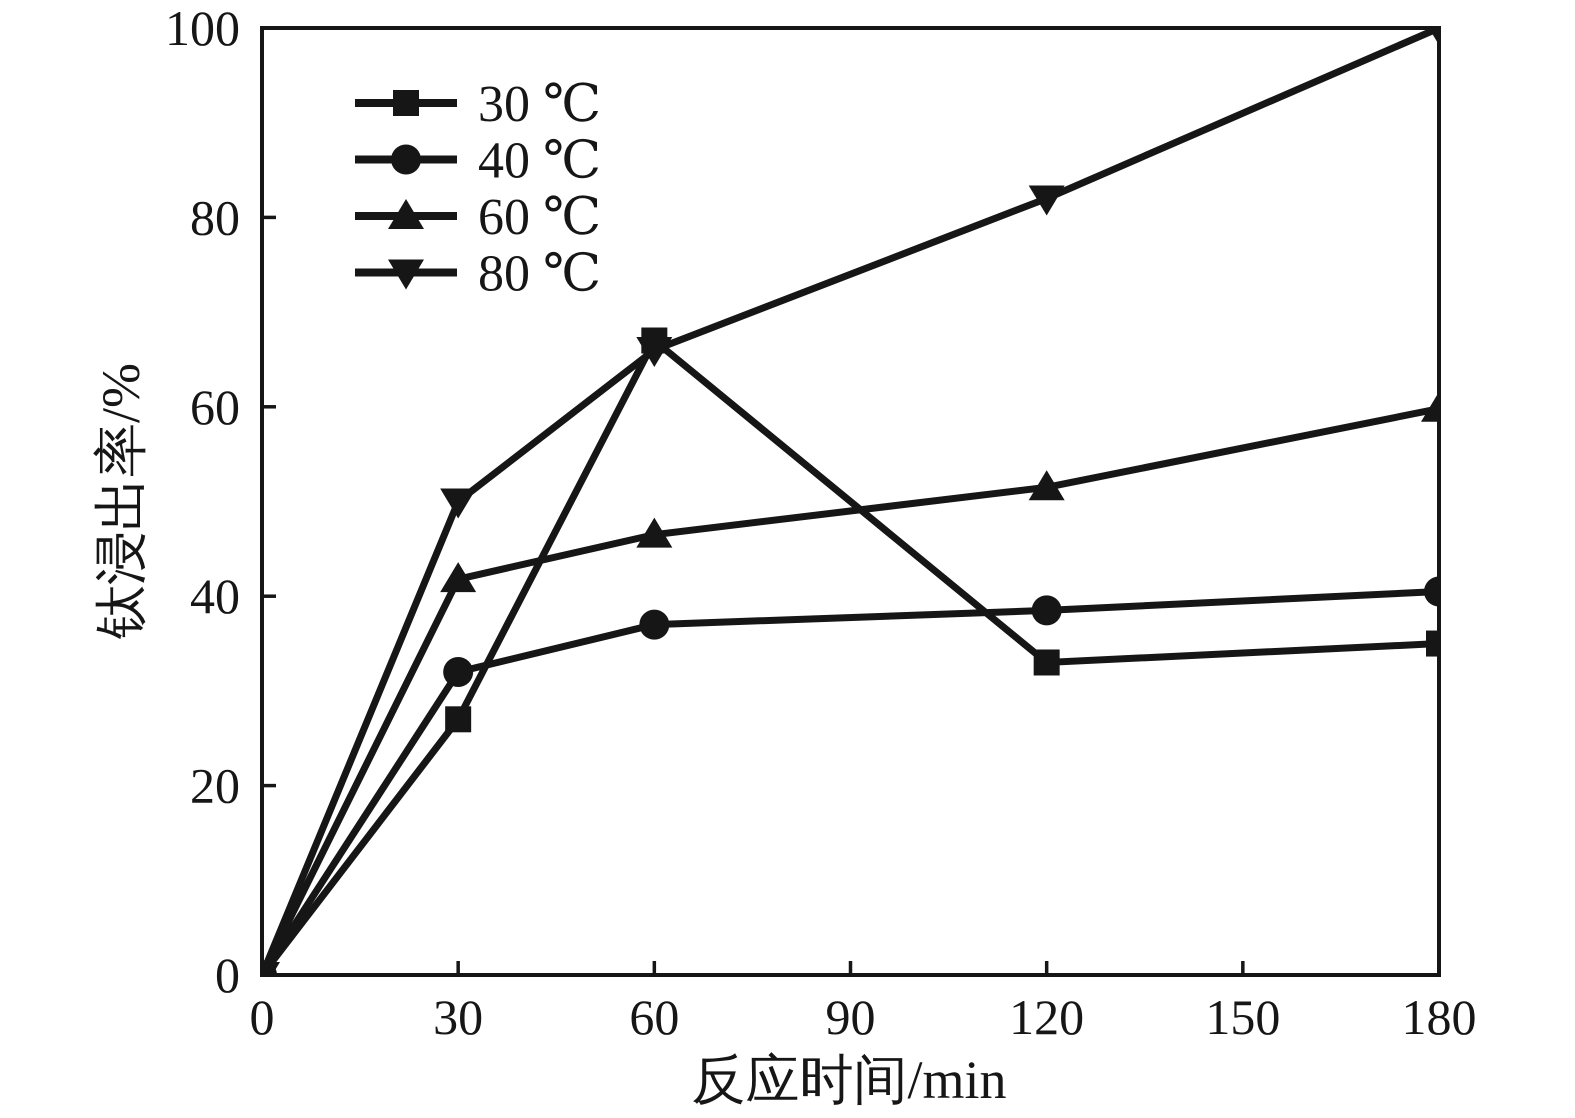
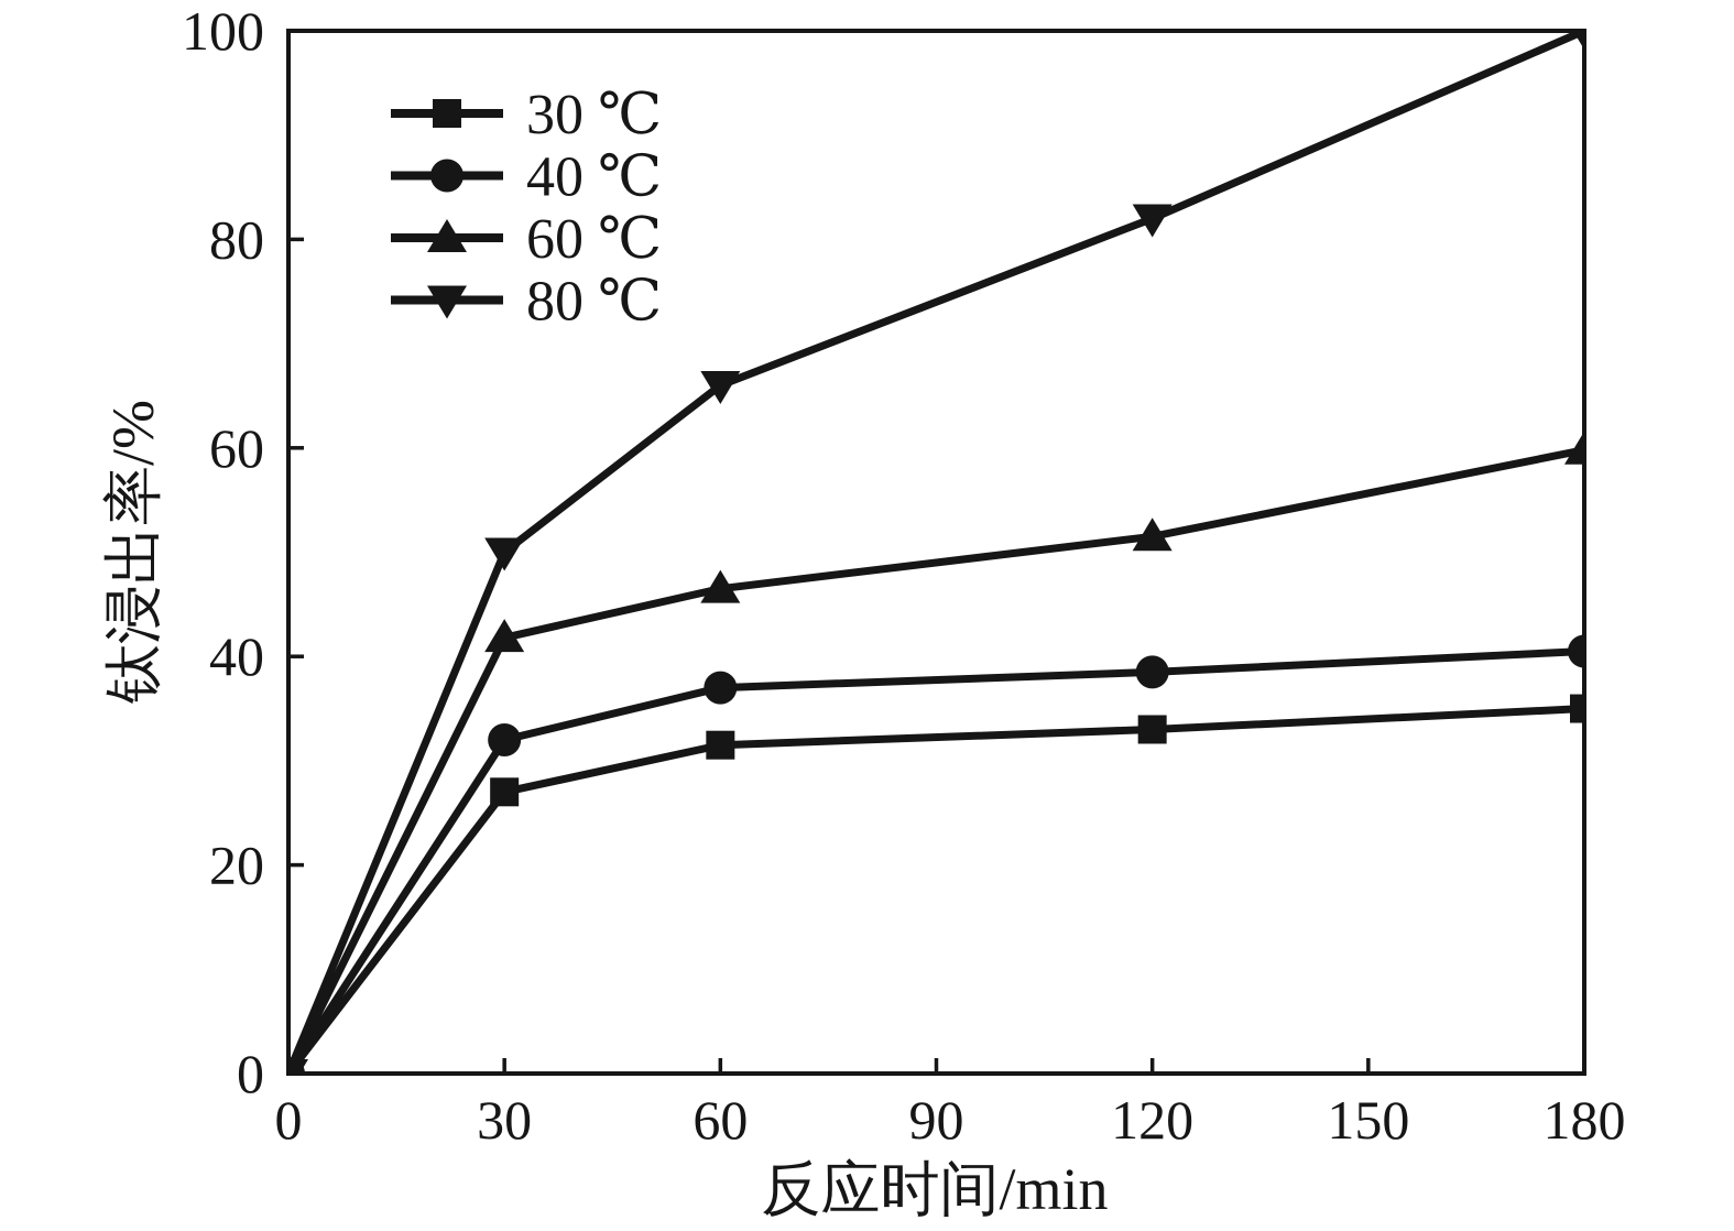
30 ℃/60: 67 -> 32
